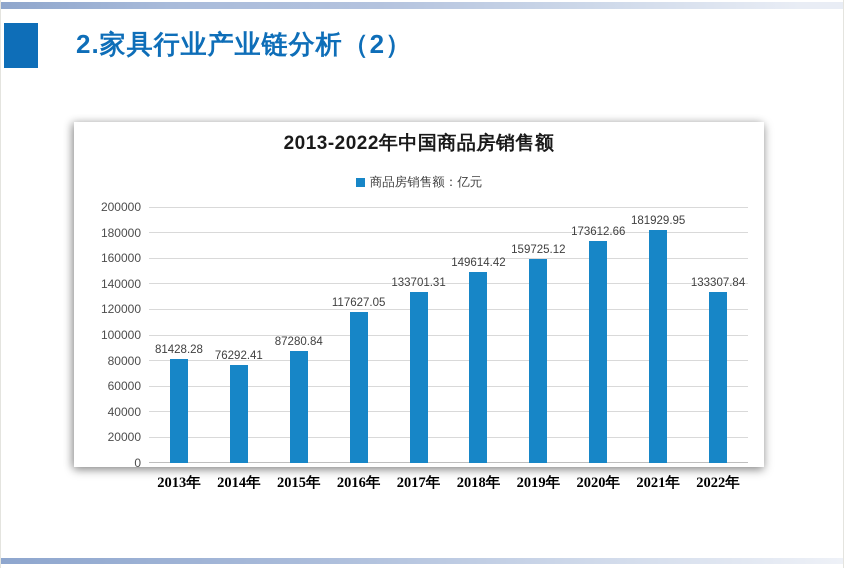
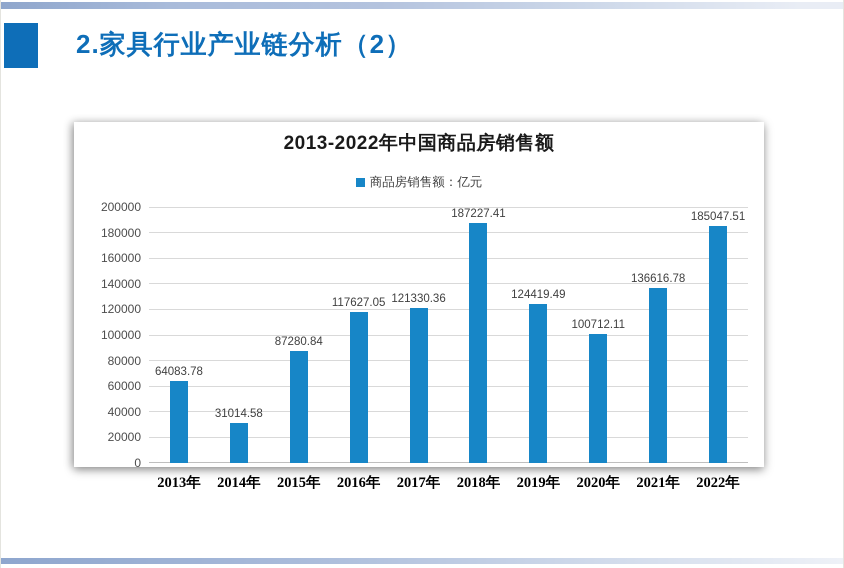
2013年: 81428.28 -> 64083.78
2014年: 76292.41 -> 31014.58
2017年: 133701.31 -> 121330.36
2018年: 149614.42 -> 187227.41
2019年: 159725.12 -> 124419.49
2020年: 173612.66 -> 100712.11
2021年: 181929.95 -> 136616.78
2022年: 133307.84 -> 185047.51
